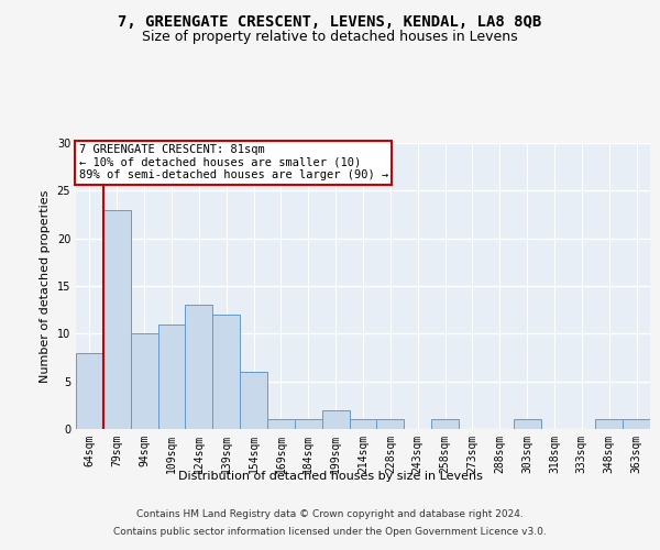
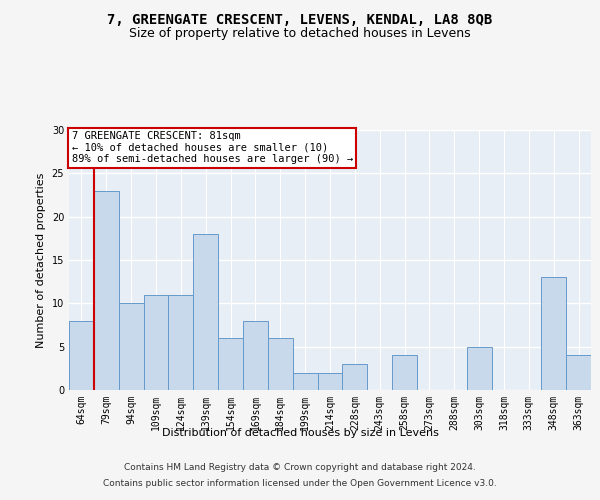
124sqm: 13 -> 11
139sqm: 12 -> 18
169sqm: 1 -> 8
184sqm: 1 -> 6
214sqm: 1 -> 2
228sqm: 1 -> 3
258sqm: 1 -> 4
303sqm: 1 -> 5
348sqm: 1 -> 13
363sqm: 1 -> 4
